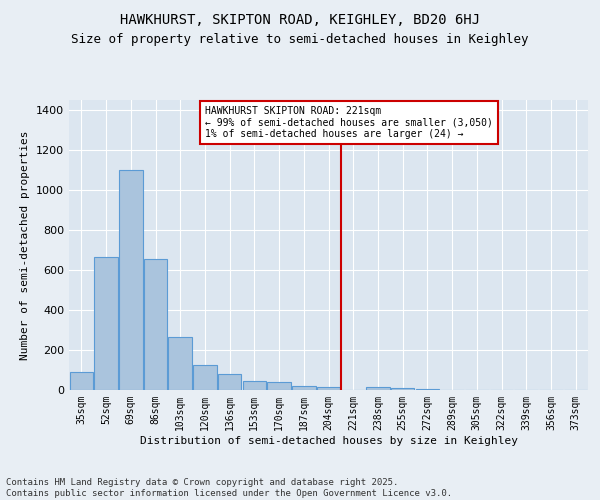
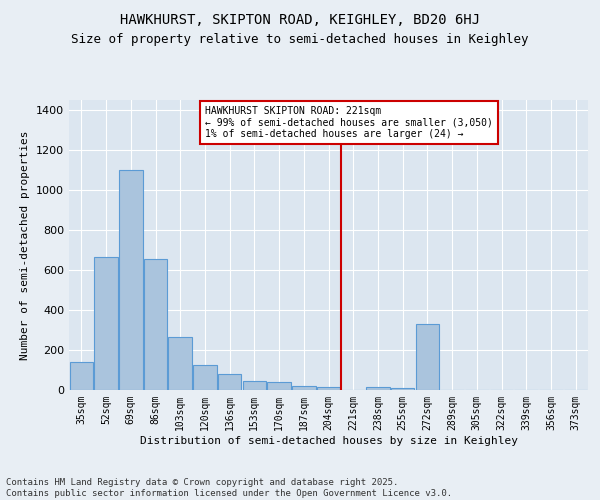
35sqm: 90 -> 140
272sqm: 0 -> 330
